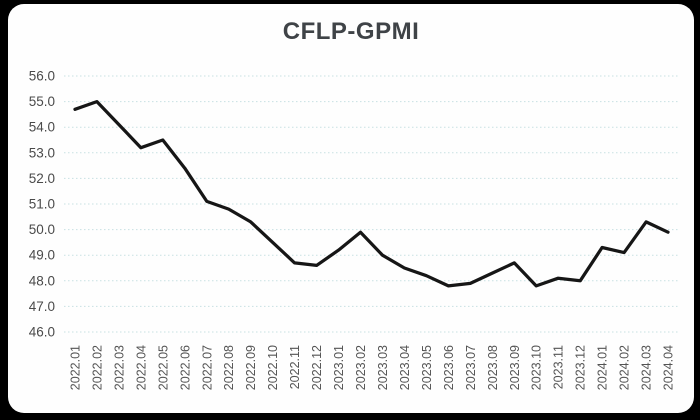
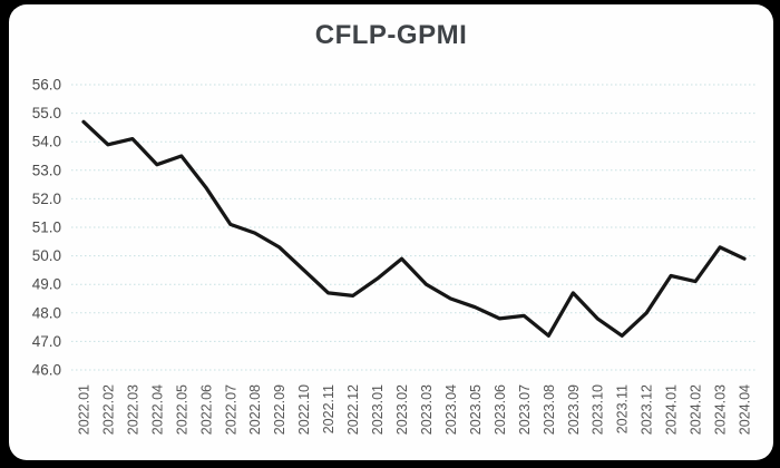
2022.02: 55.0 -> 53.9
2023.08: 48.3 -> 47.2
2023.11: 48.1 -> 47.2
